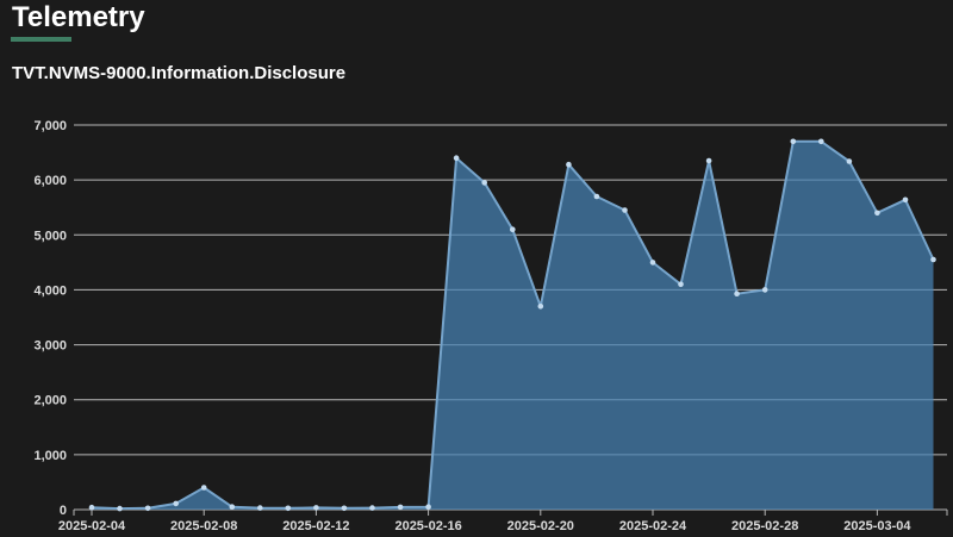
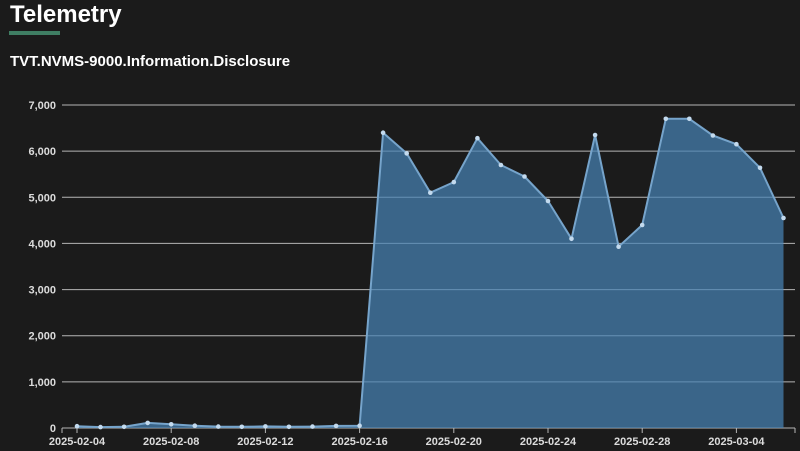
2025-02-08: 400 -> 100
2025-02-20: 3700 -> 5300
2025-02-24: 4500 -> 4900
2025-02-28: 4000 -> 4400
2025-03-04: 5400 -> 6200
